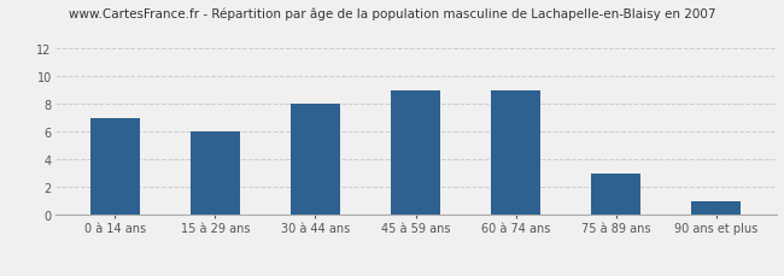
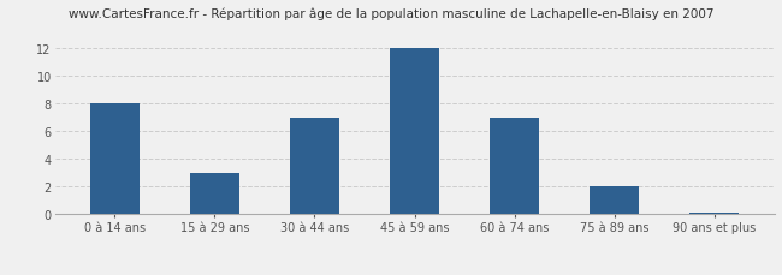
0 à 14 ans: 7.0 -> 8.0
15 à 29 ans: 6.0 -> 3.0
30 à 44 ans: 8.0 -> 7.0
45 à 59 ans: 9.0 -> 12.0
60 à 74 ans: 9.0 -> 7.0
75 à 89 ans: 3.0 -> 2.0
90 ans et plus: 1.0 -> 0.1
